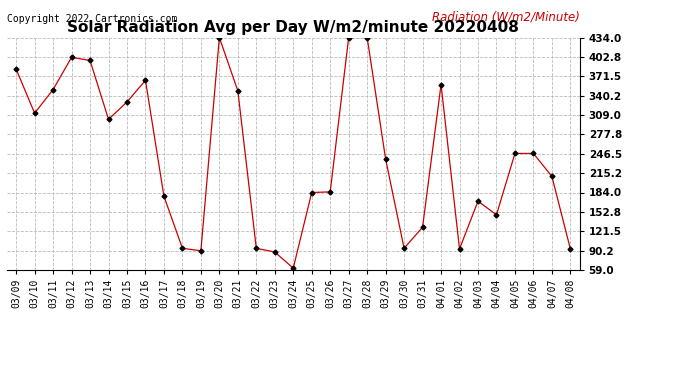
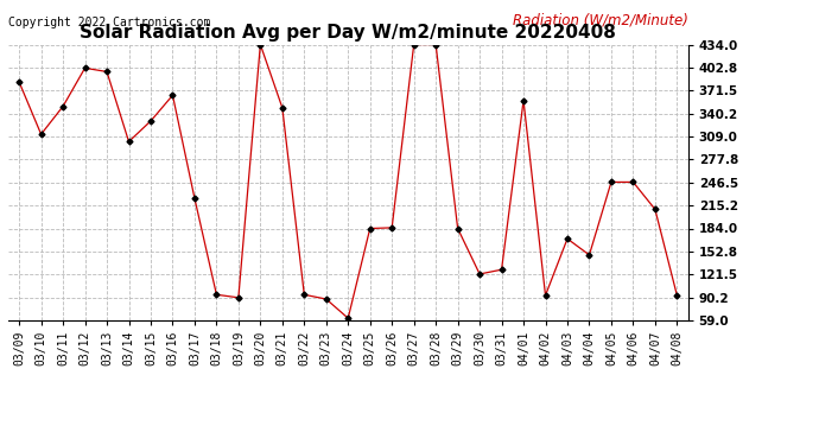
03/17: 178 -> 225
03/29: 238 -> 184
03/30: 94 -> 122
